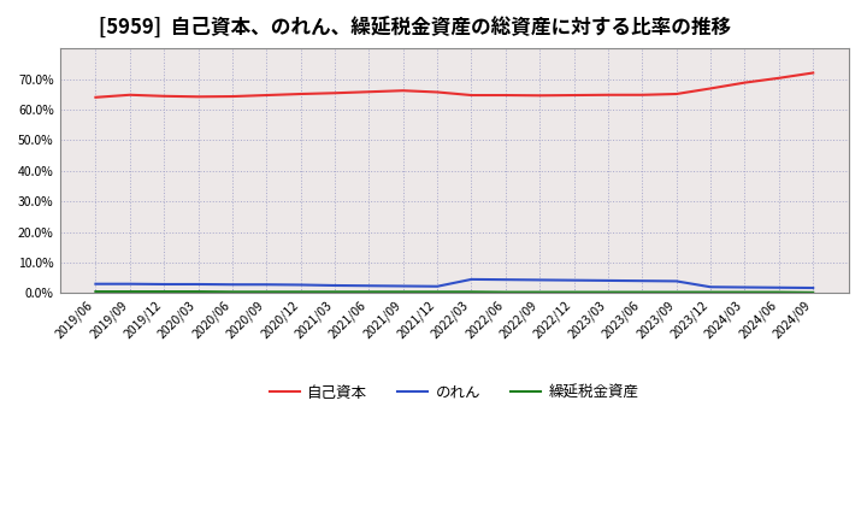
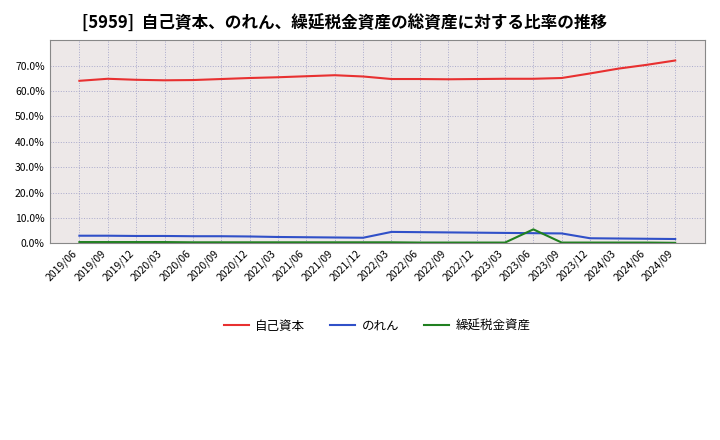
繰延税金資産/2023/06: 0.3% -> 5.5%
